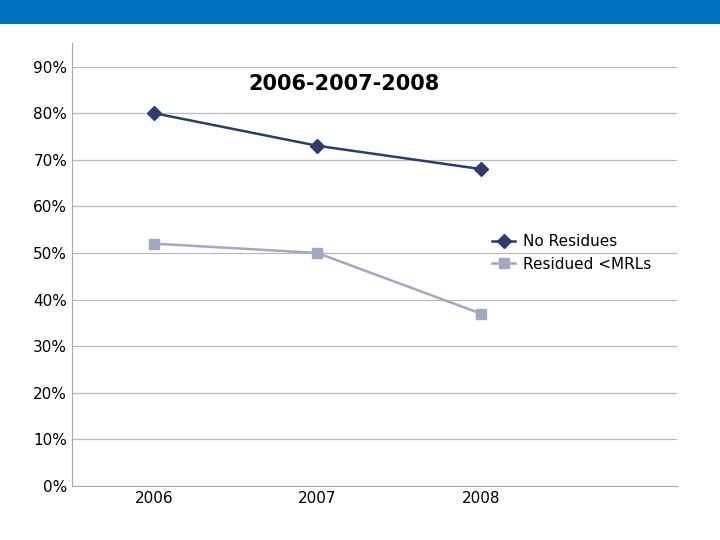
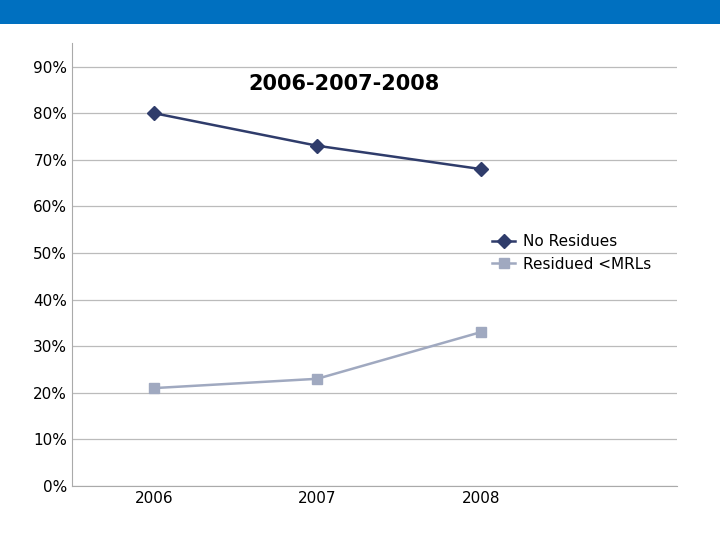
Residued <MRLs/2006: 52% -> 21%
Residued <MRLs/2007: 50% -> 23%
Residued <MRLs/2008: 37% -> 33%
